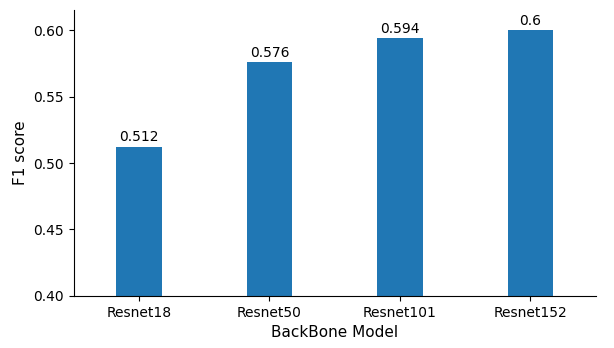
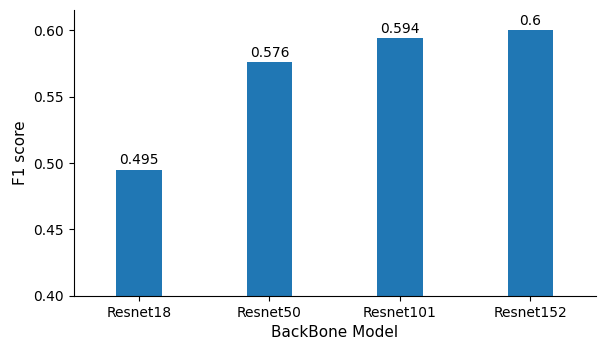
Resnet18: 0.512 -> 0.495
